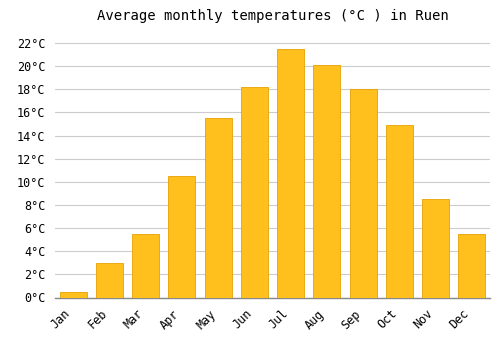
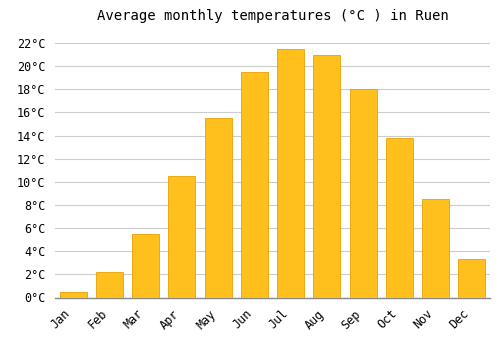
Feb: 3.0°C -> 2.2°C
Jun: 18.2°C -> 19.5°C
Aug: 20.1°C -> 21.0°C
Oct: 14.9°C -> 13.8°C
Dec: 5.5°C -> 3.3°C
